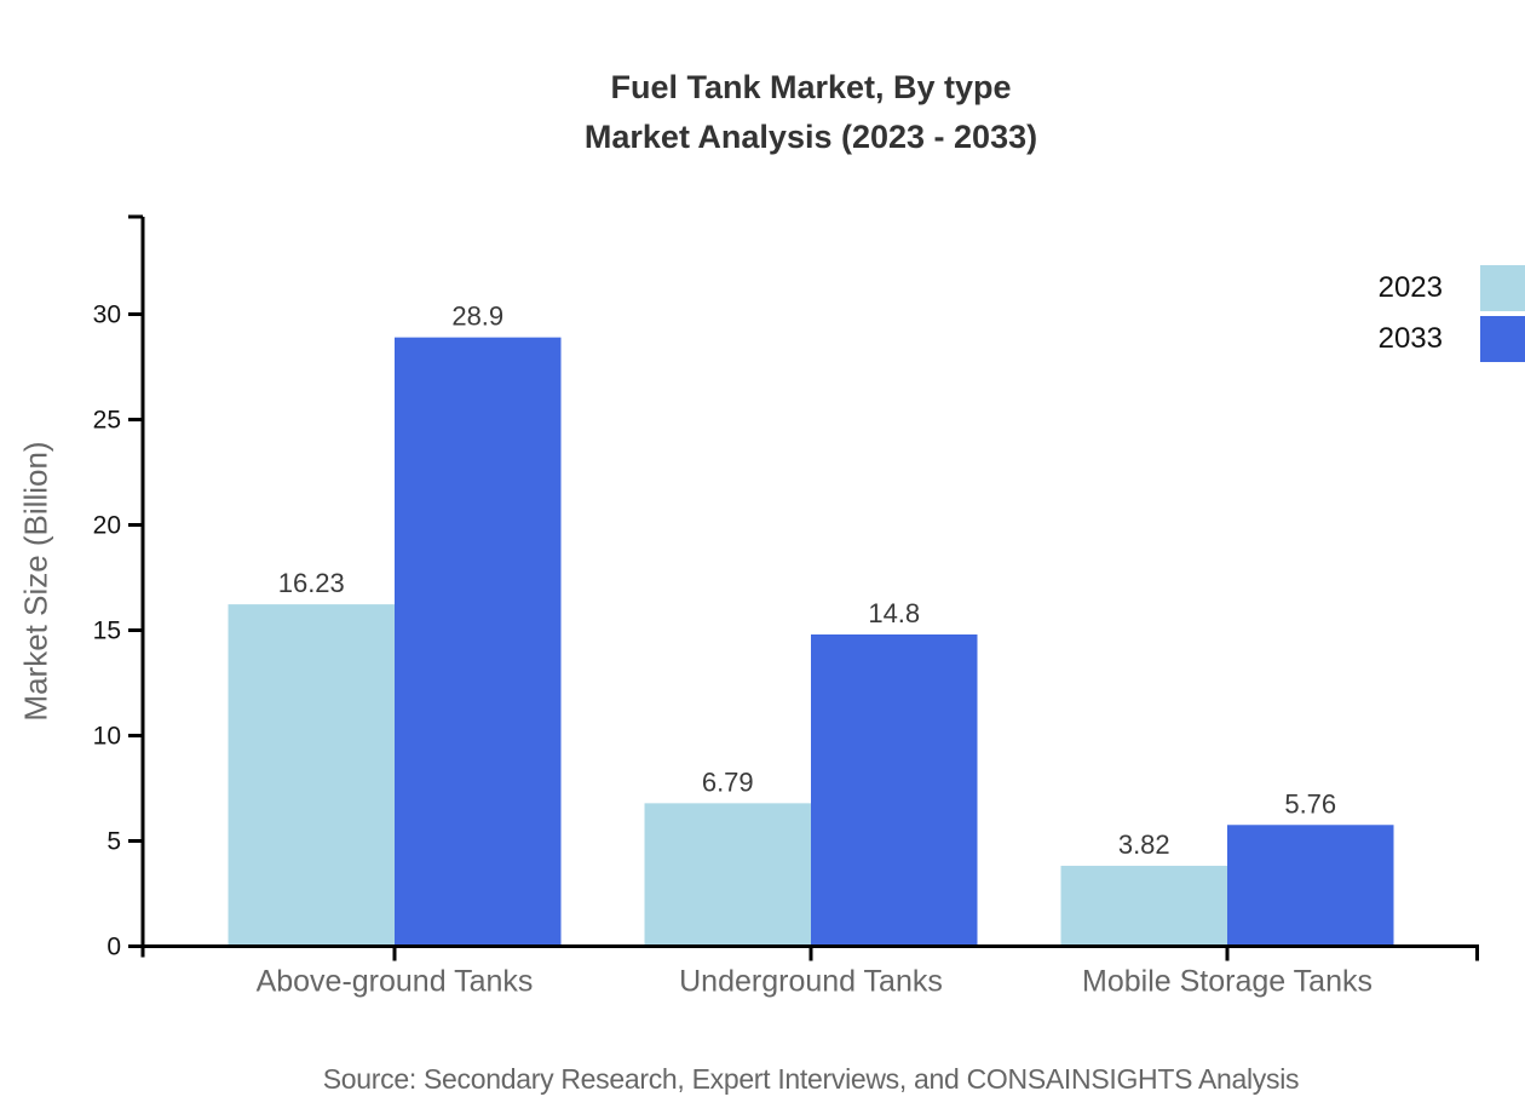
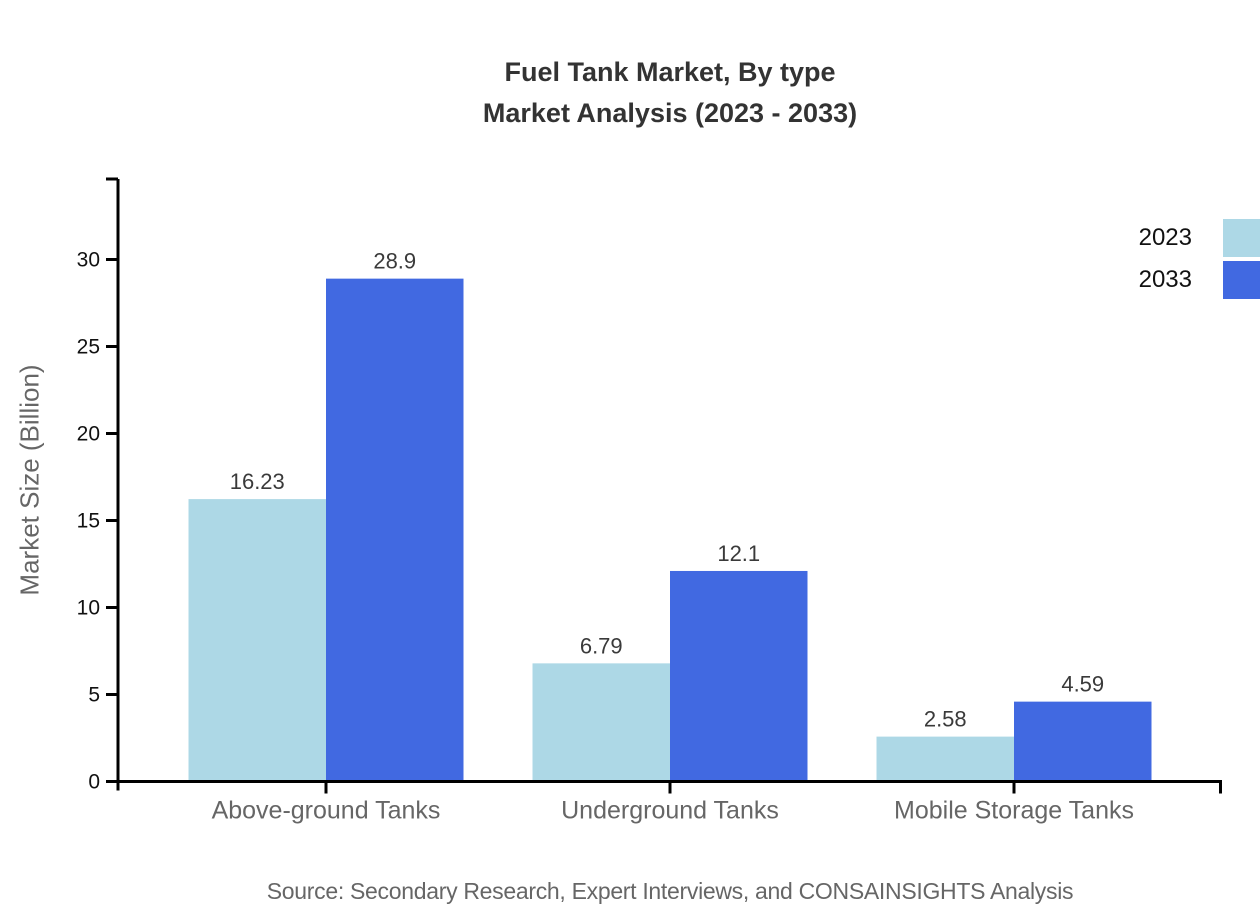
2033/Underground Tanks: 14.8 -> 12.1
2023/Mobile Storage Tanks: 3.82 -> 2.58
2033/Mobile Storage Tanks: 5.76 -> 4.59
